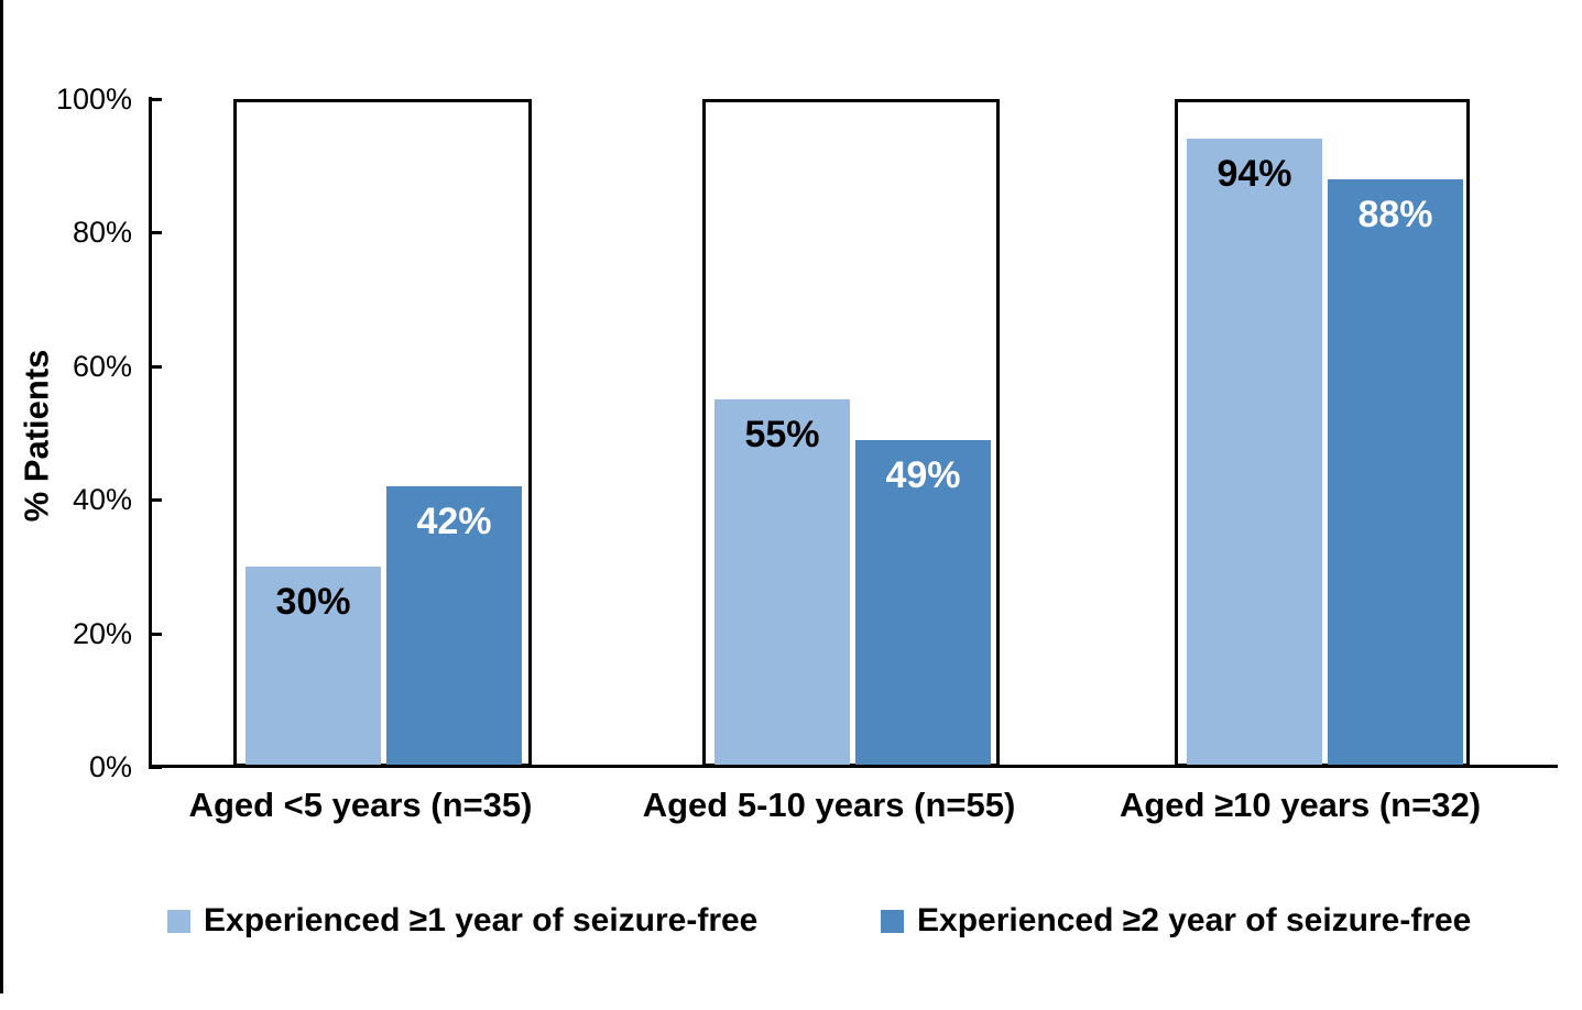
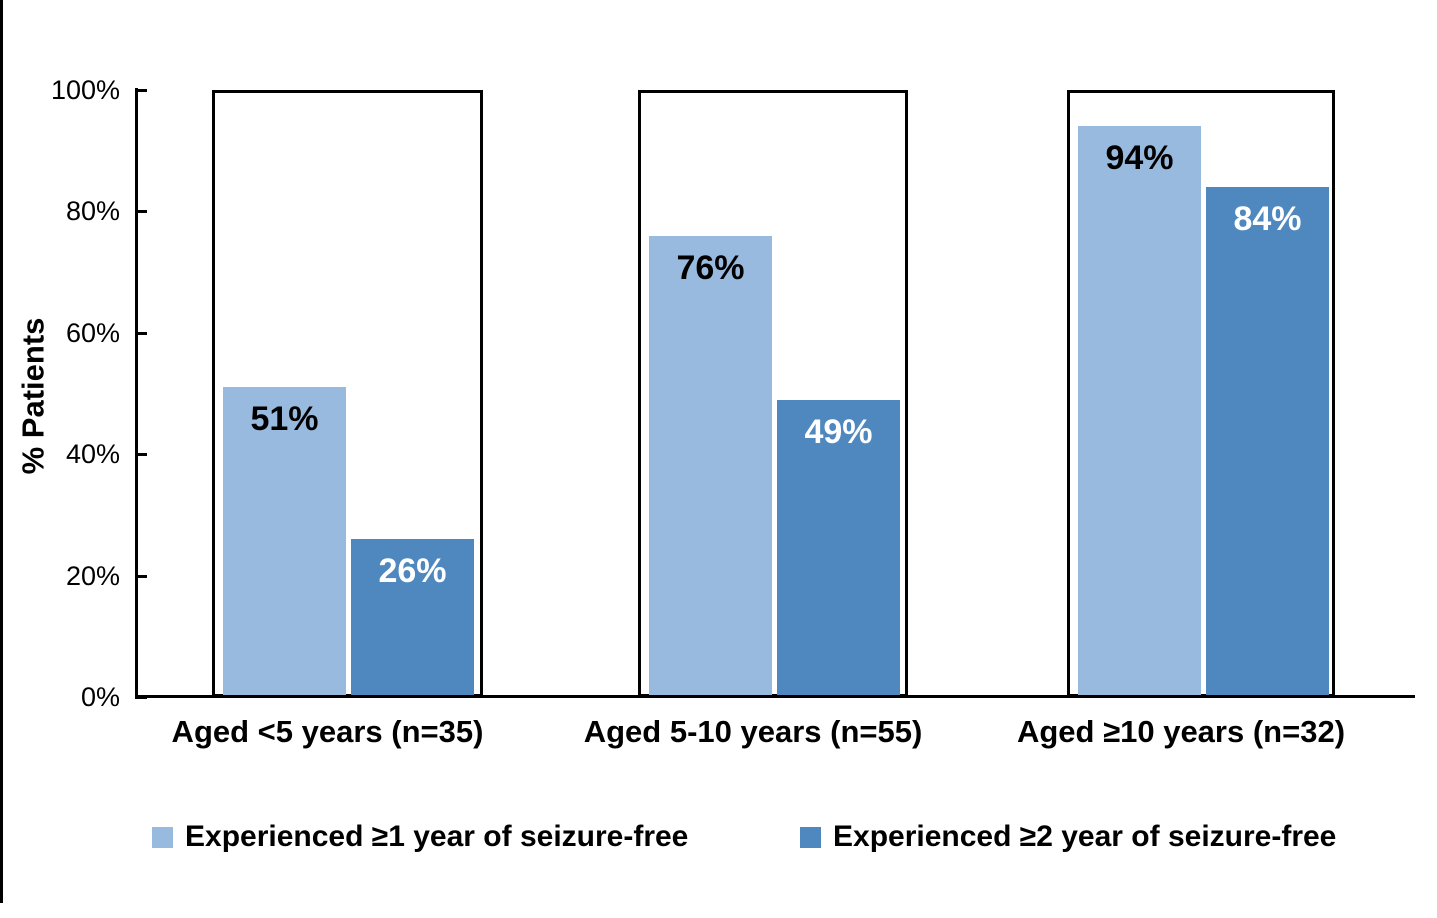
Experienced ≥1 year of seizure-free/Aged <5 years (n=35): 30% -> 51%
Experienced ≥2 year of seizure-free/Aged <5 years (n=35): 42% -> 26%
Experienced ≥1 year of seizure-free/Aged 5-10 years (n=55): 55% -> 76%
Experienced ≥2 year of seizure-free/Aged ≥10 years (n=32): 88% -> 84%
